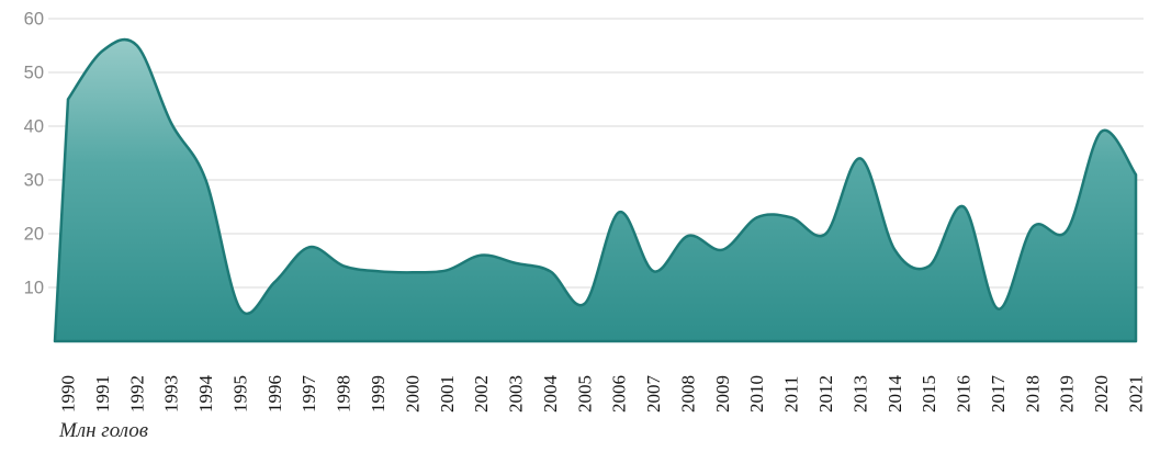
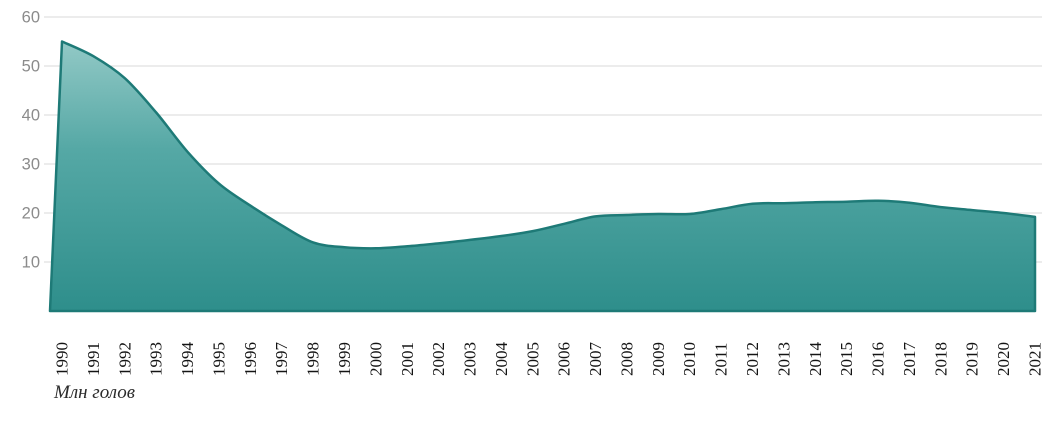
1990: 45 -> 55
1991: 54 -> 52
1992: 55 -> 48
1994: 30 -> 32
1995: 6 -> 26
1996: 11 -> 22
2002: 16 -> 14
2004: 13 -> 15
2005: 7 -> 16
2006: 24 -> 18
2007: 13 -> 19
2009: 17 -> 20
2010: 23 -> 20
2011: 23 -> 21
2012: 20 -> 22
2013: 34 -> 22
2014: 17 -> 22
2015: 14 -> 22
2016: 25 -> 22
2017: 6 -> 22
2020: 39 -> 20
2021: 31 -> 19
